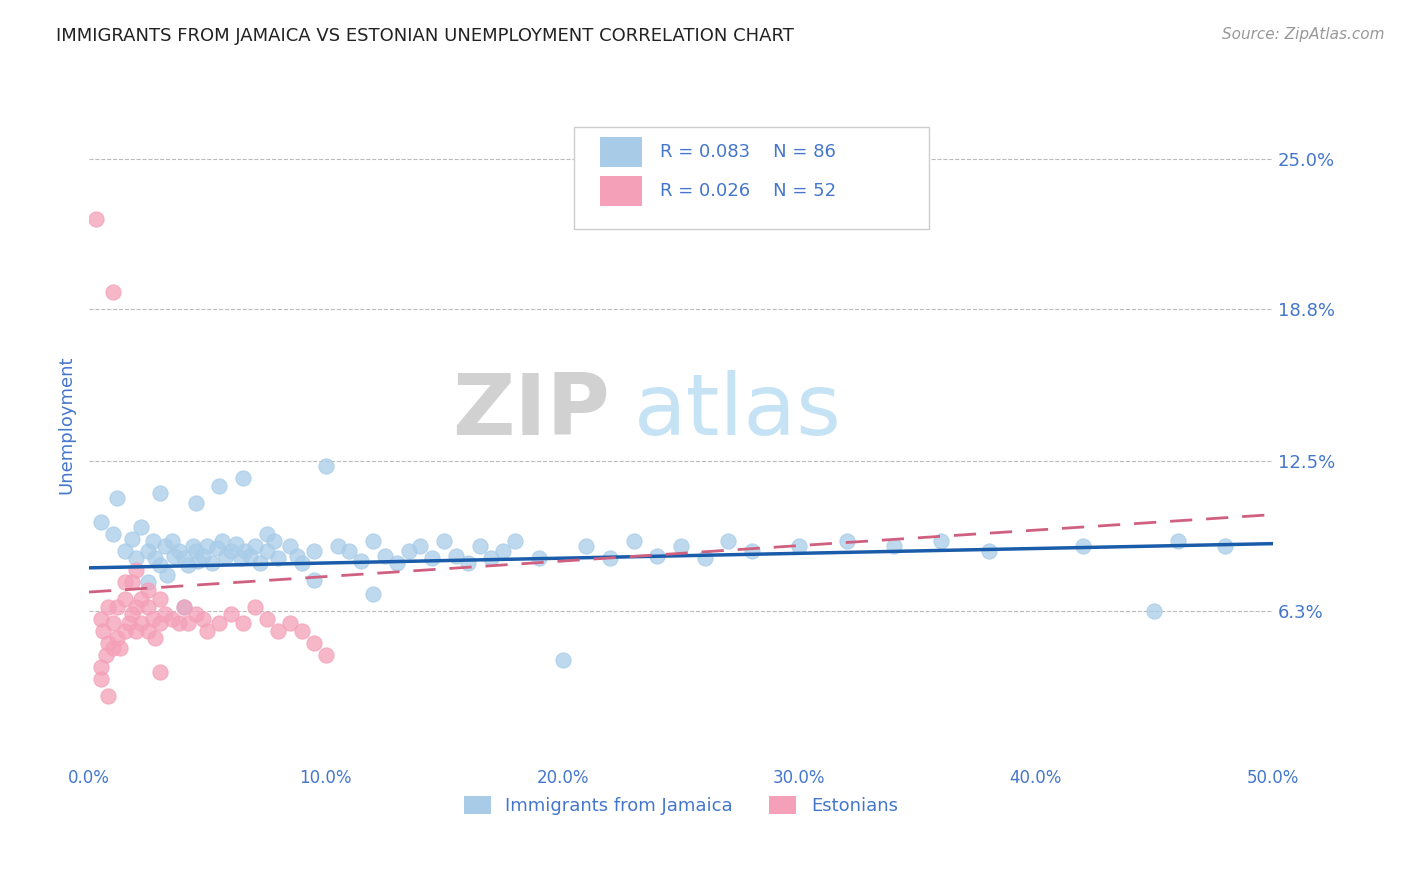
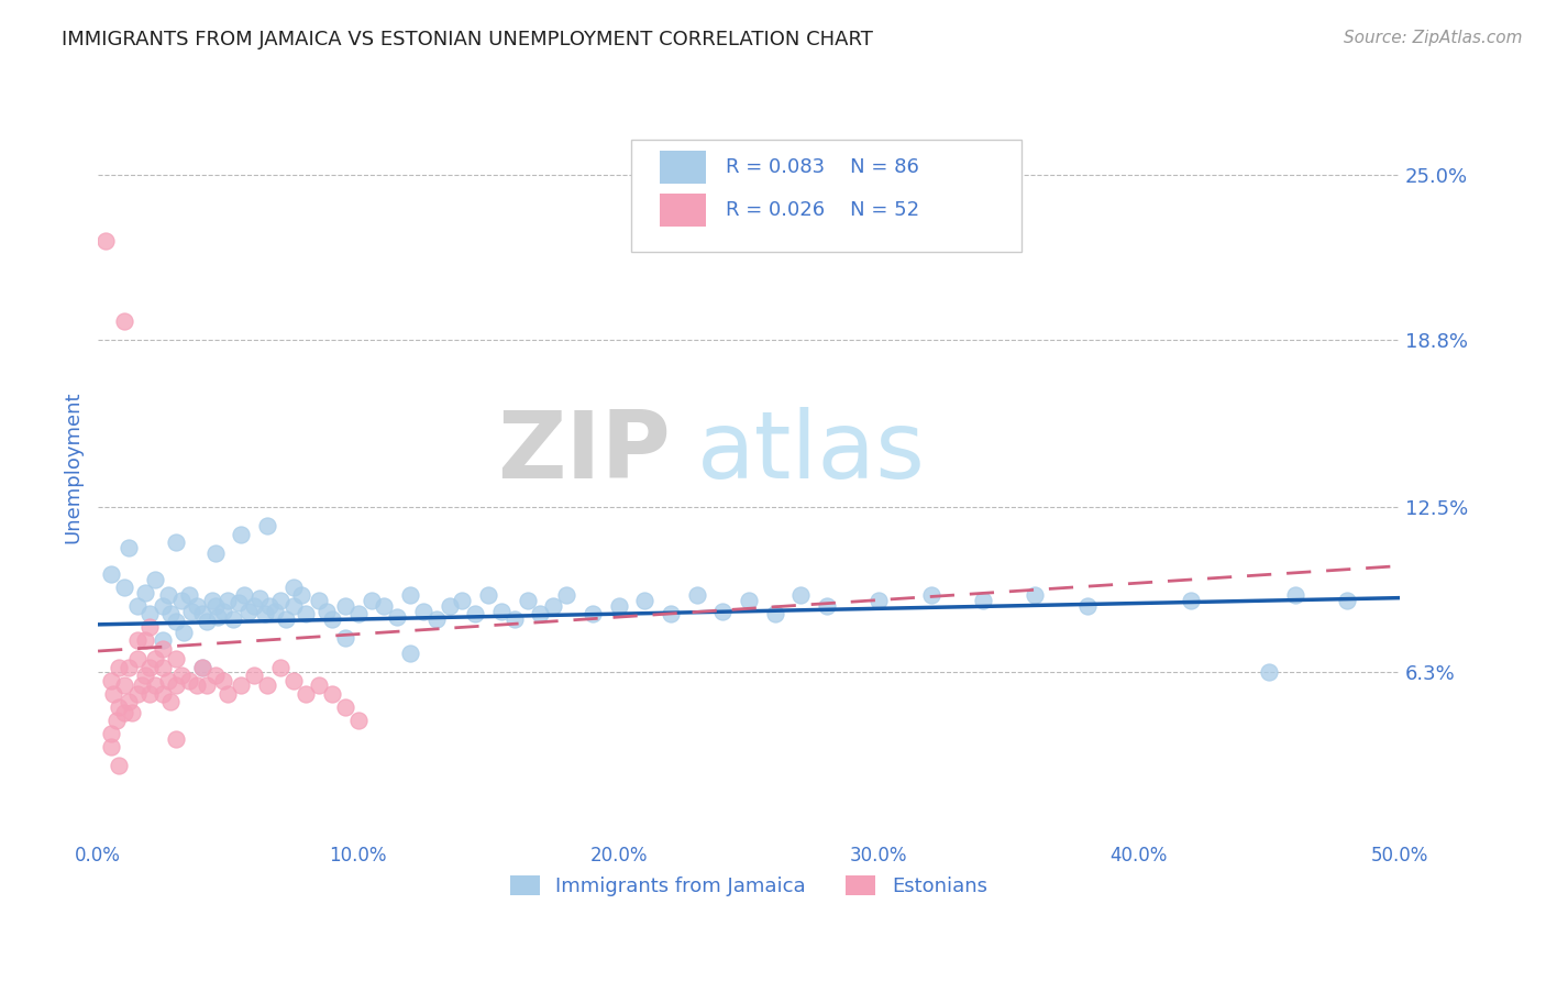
Immigrants from Jamaica/10.0%: 12.3% -> 8.5%
Immigrants from Jamaica/20.0%: 4.3% -> 8.8%
